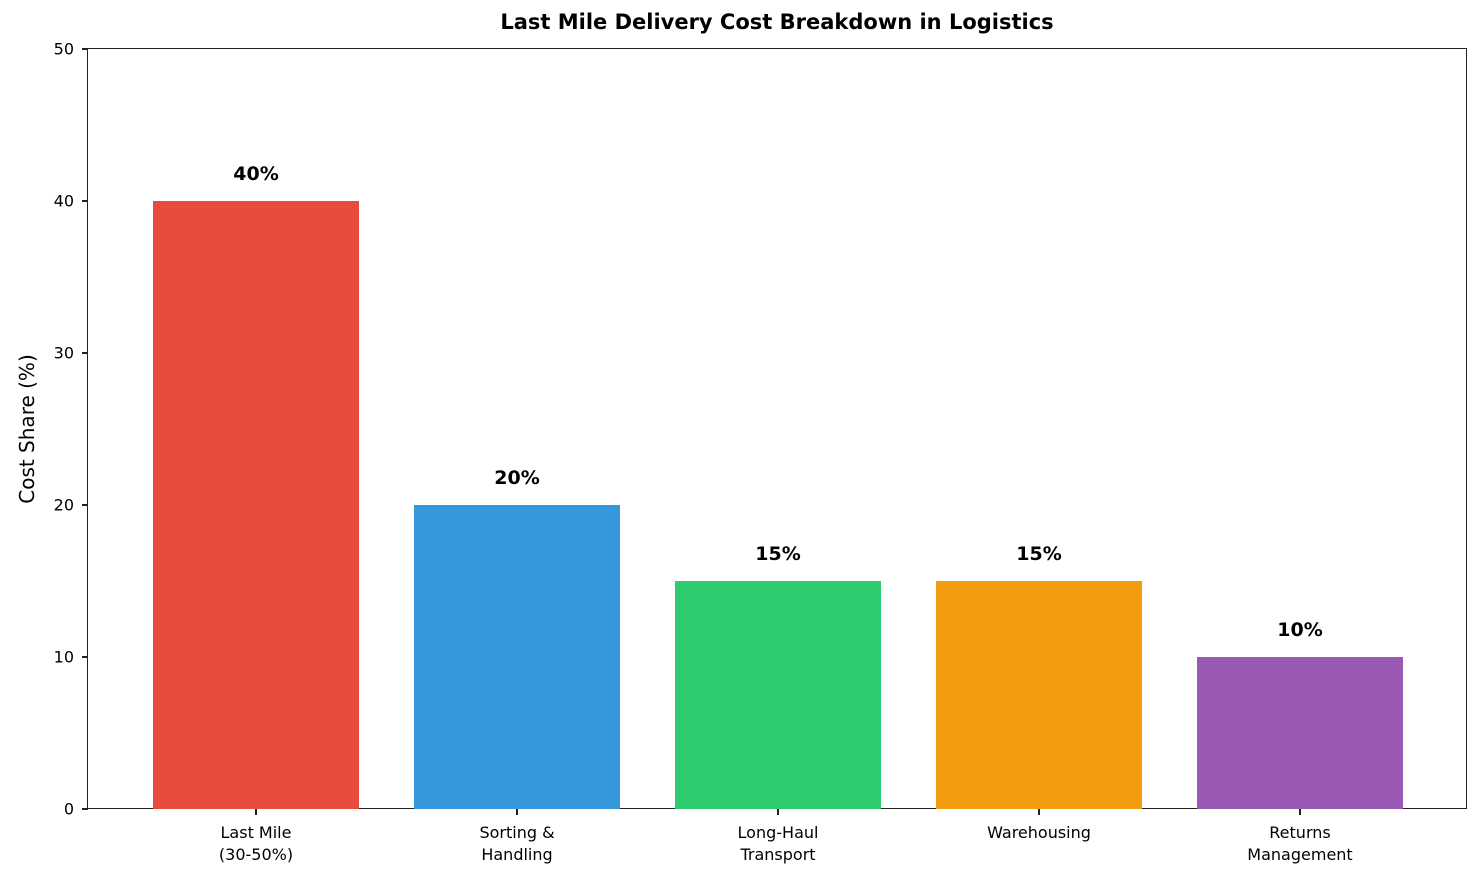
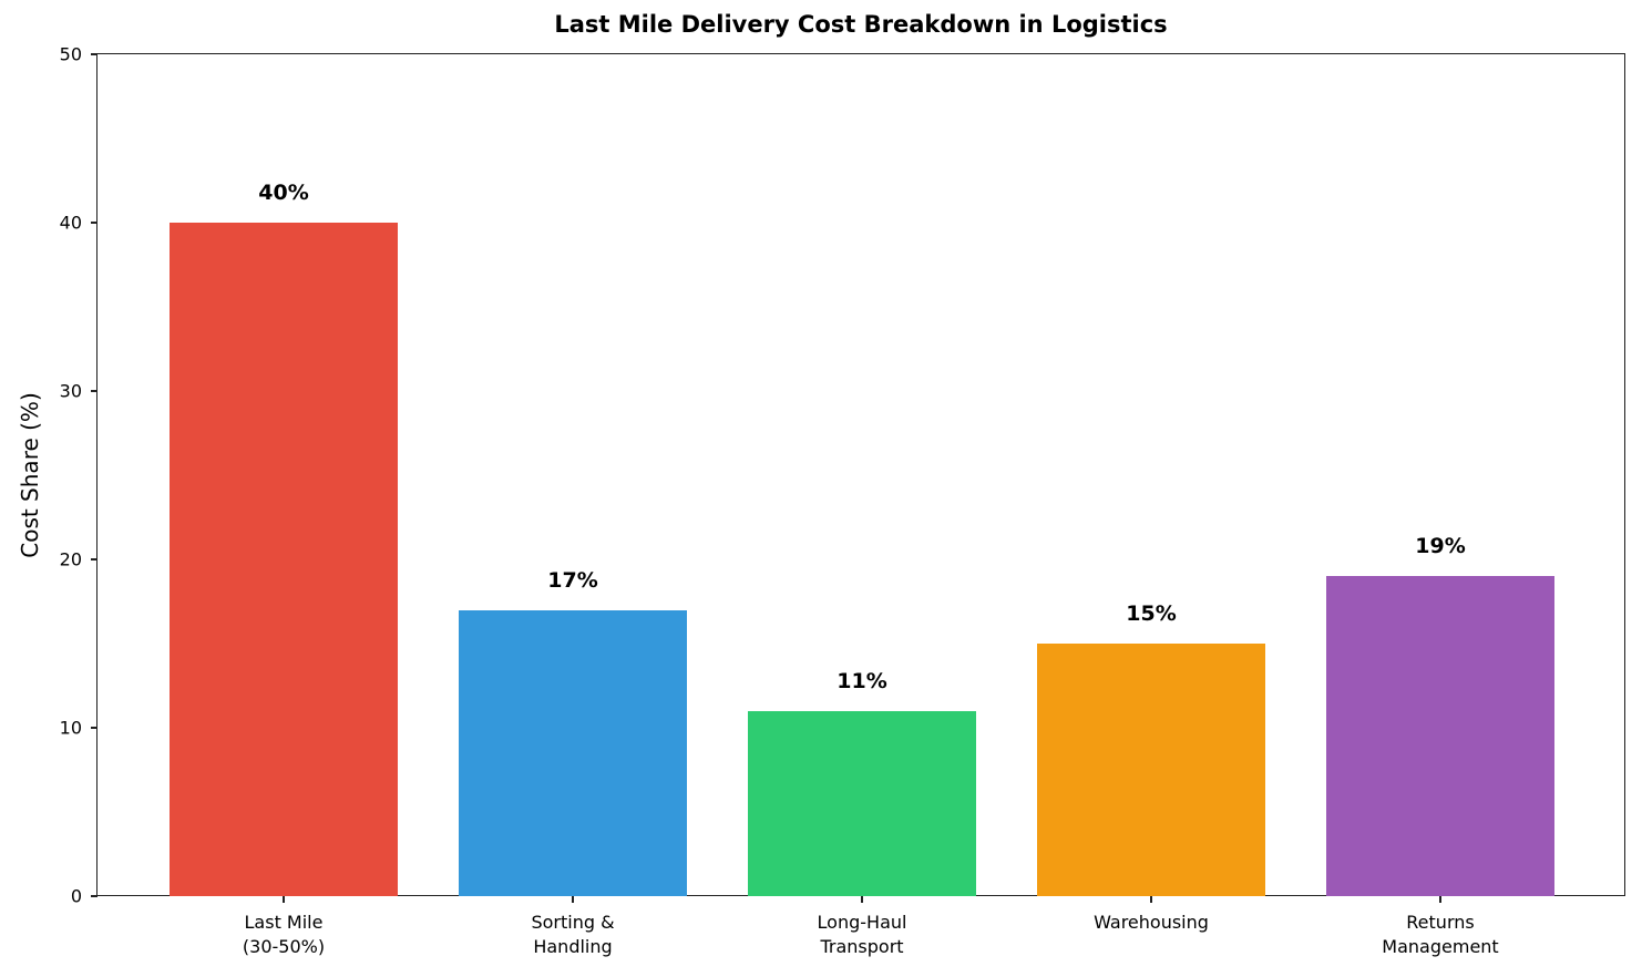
Sorting & Handling: 20% -> 17%
Long-Haul Transport: 15% -> 11%
Returns Management: 10% -> 19%
